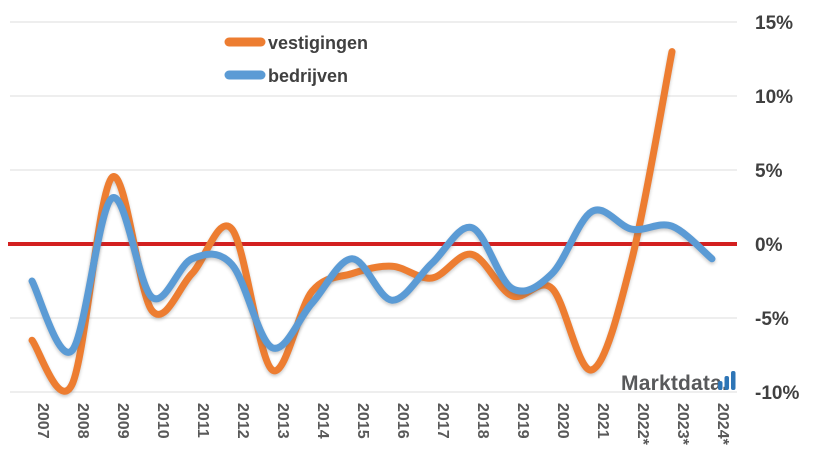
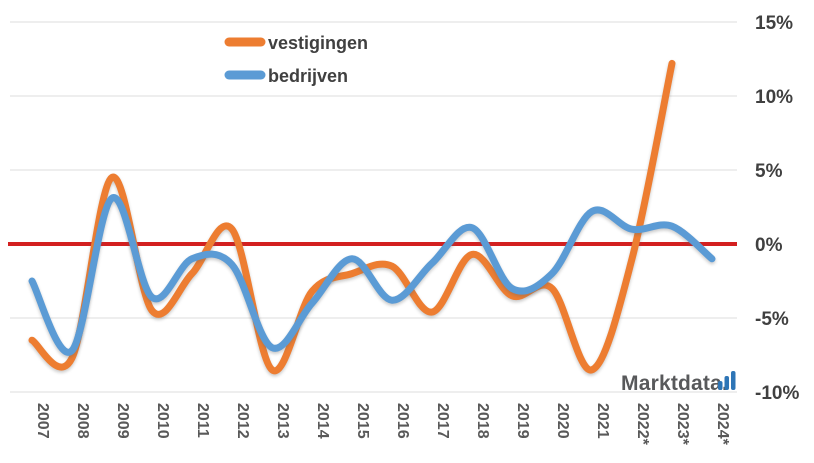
vestigingen/2008: -9.5% -> -7.7%
vestigingen/2017: -2.3% -> -4.6%
vestigingen/2023*: 13.0% -> 12.2%
